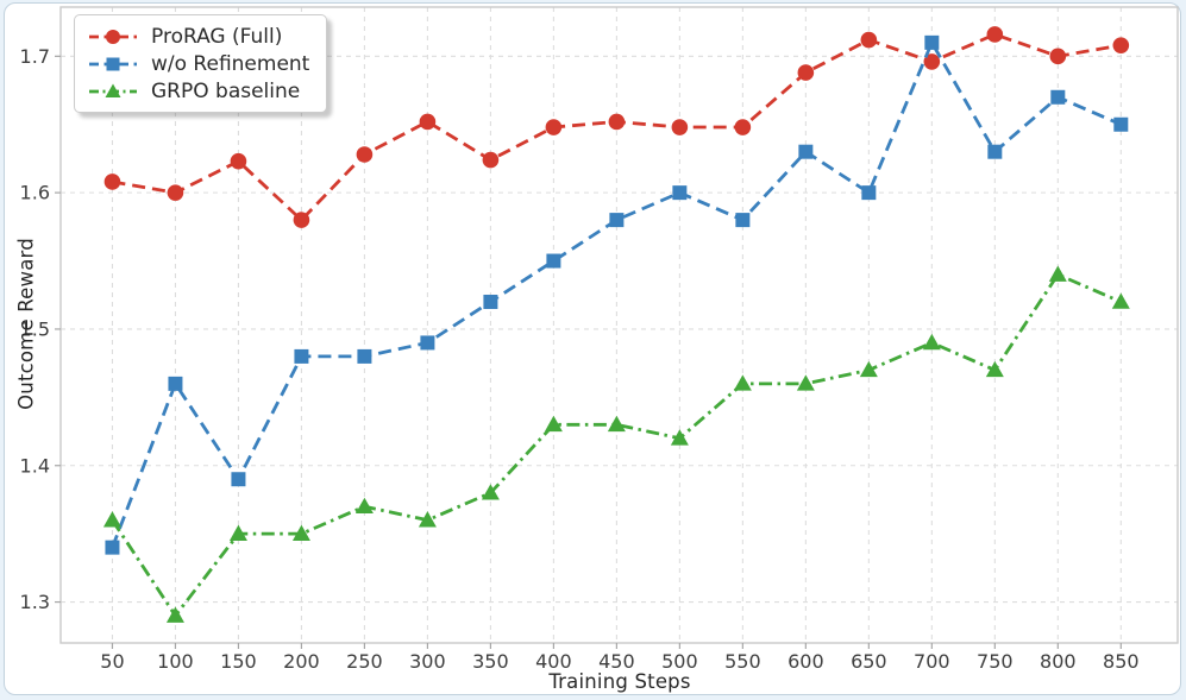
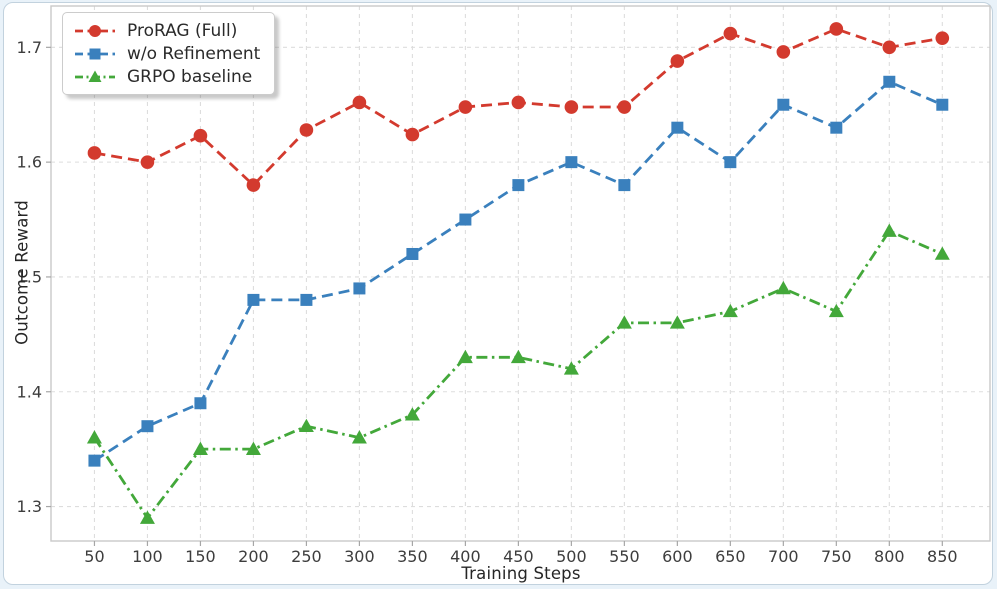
w/o Refinement/100: 1.46 -> 1.37
w/o Refinement/700: 1.71 -> 1.65
